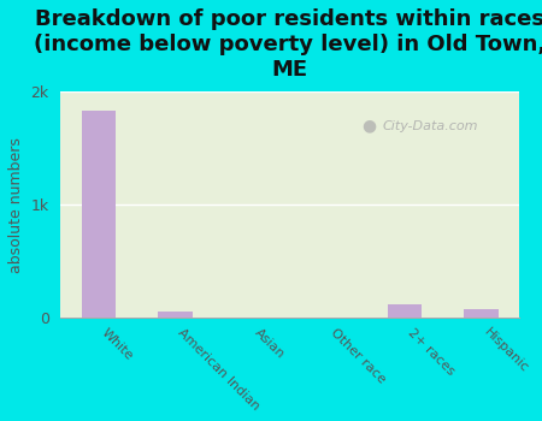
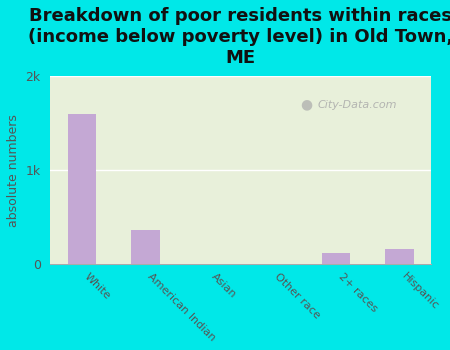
White: 1.83k -> 1.60k
American Indian: 0.06k -> 0.36k
Hispanic: 0.08k -> 0.16k
